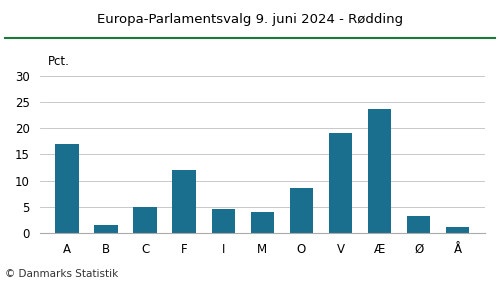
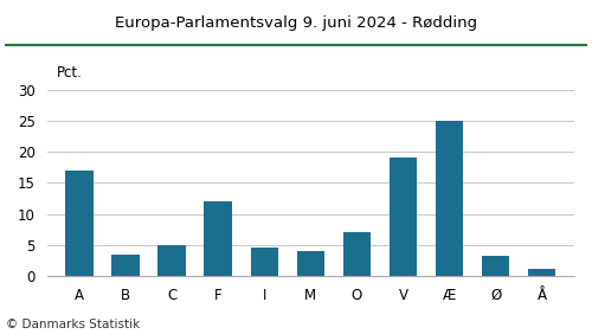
B: 1.6 -> 3.5
O: 8.6 -> 7.0
Æ: 23.6 -> 25.0
